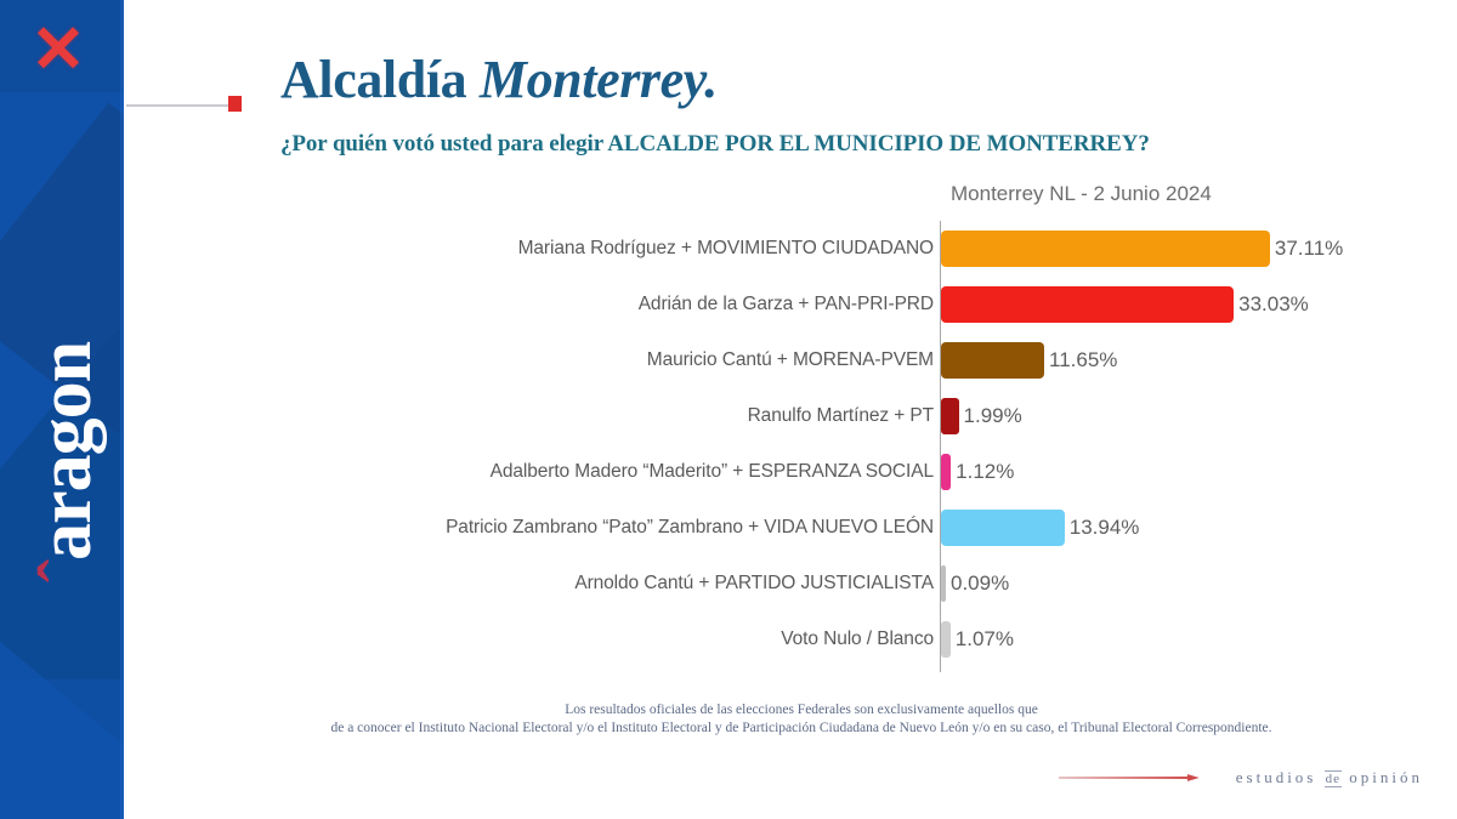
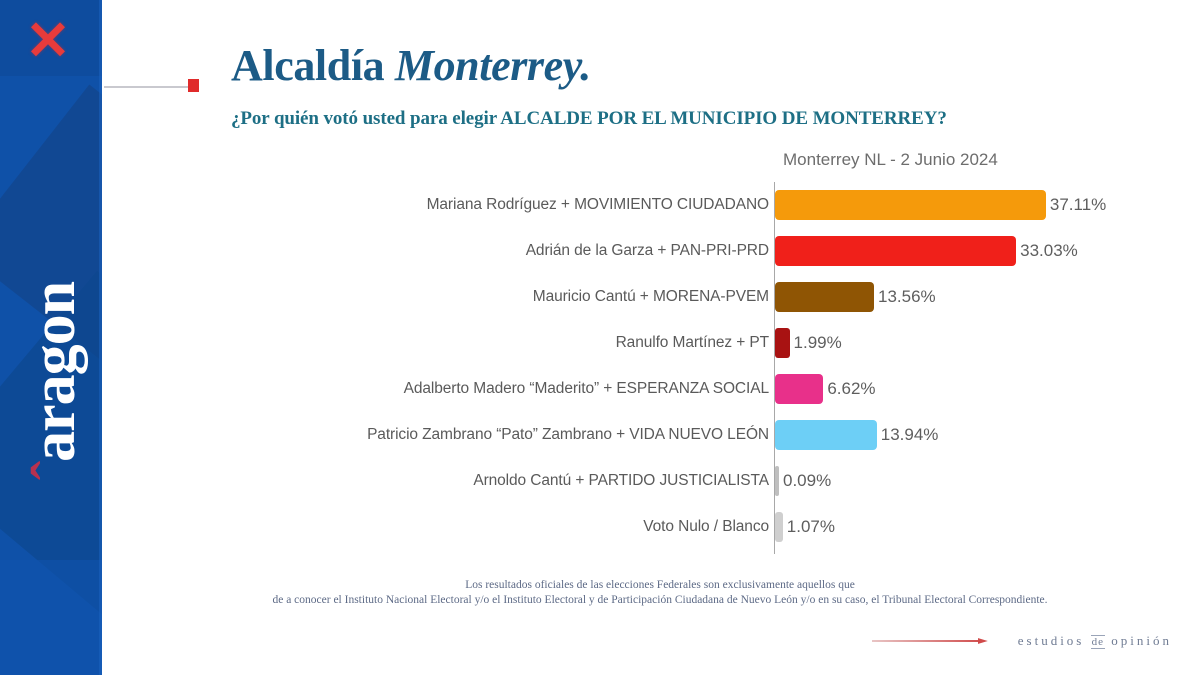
Mauricio Cantú + MORENA-PVEM: 11.65% -> 13.56%
Adalberto Madero “Maderito” + ESPERANZA SOCIAL: 1.12% -> 6.62%
